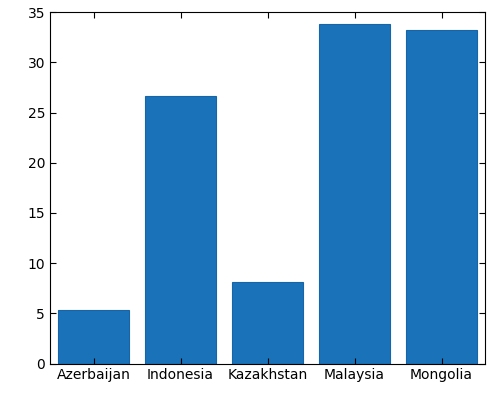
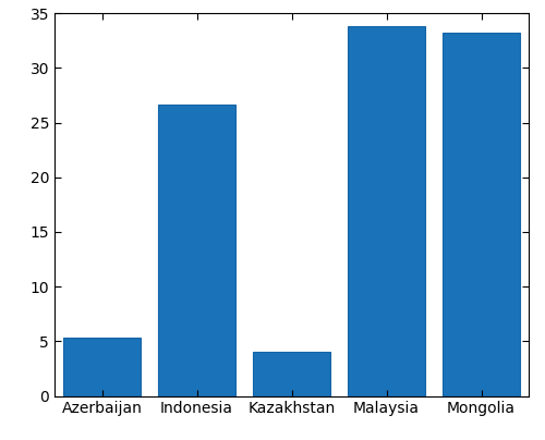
Kazakhstan: 8.1 -> 4.0
